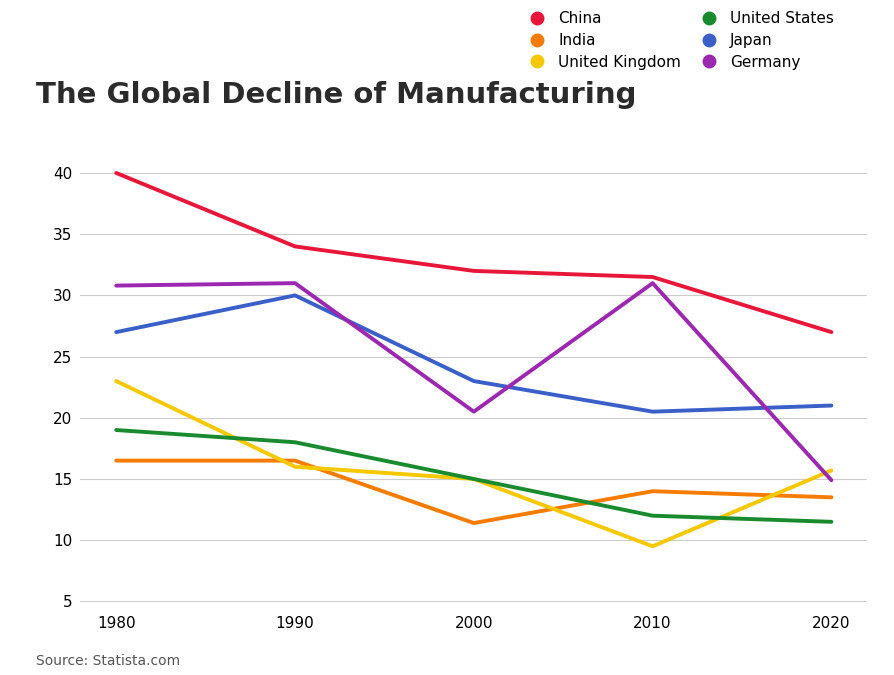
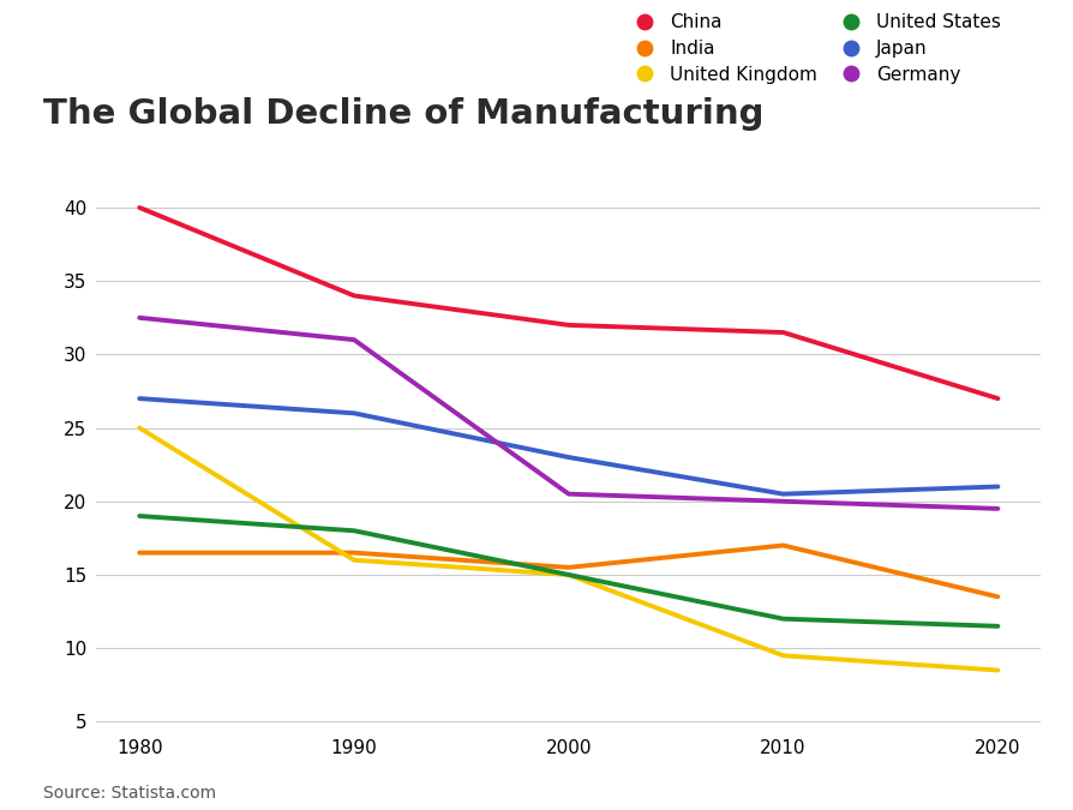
United Kingdom/1980: 23.0 -> 25.0
Germany/1980: 30.8 -> 32.5
Japan/1990: 30.0 -> 26.0
India/2000: 11.4 -> 15.5
India/2010: 14.0 -> 17.0
Germany/2010: 31.0 -> 20.0
United Kingdom/2020: 15.7 -> 8.5
Germany/2020: 14.9 -> 19.5
